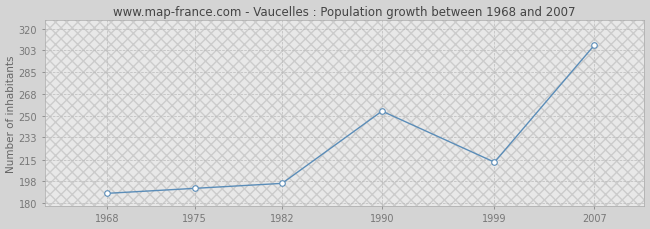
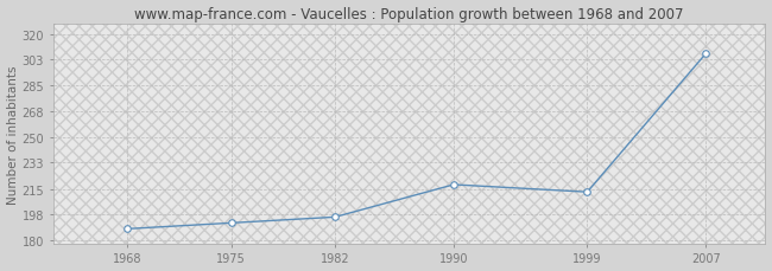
1990: 254 -> 218
